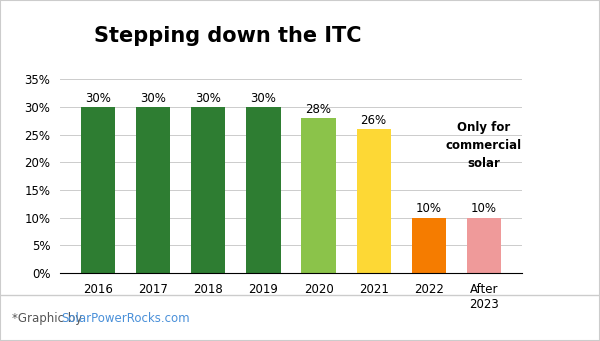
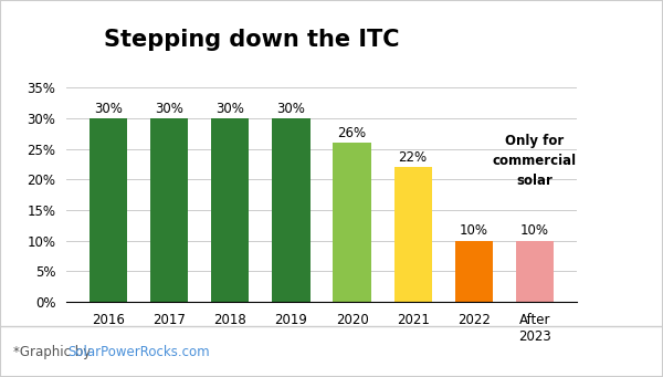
2020: 28% -> 26%
2021: 26% -> 22%
